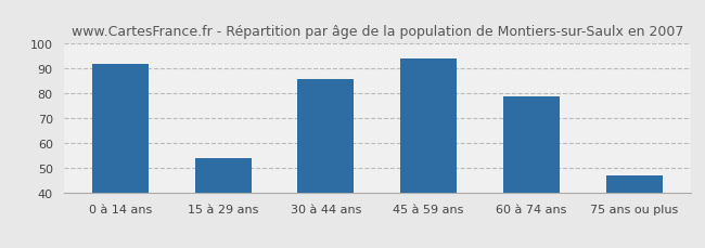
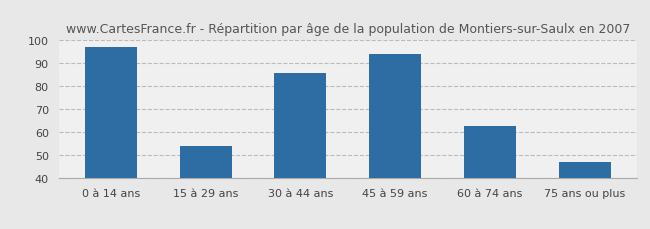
0 à 14 ans: 92 -> 97
60 à 74 ans: 79 -> 63
